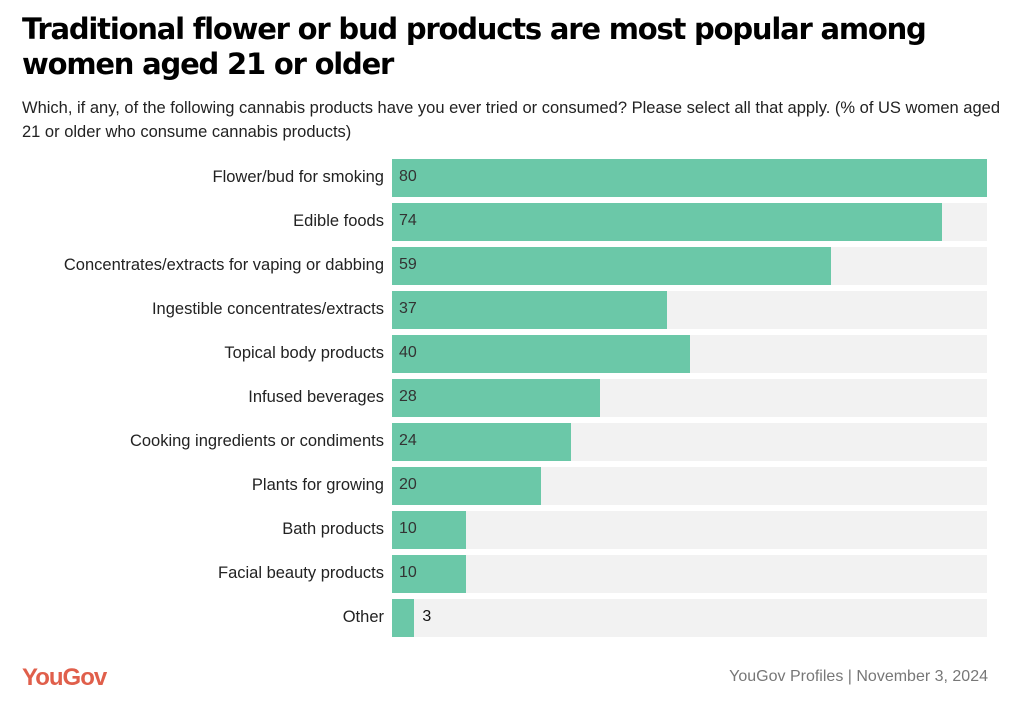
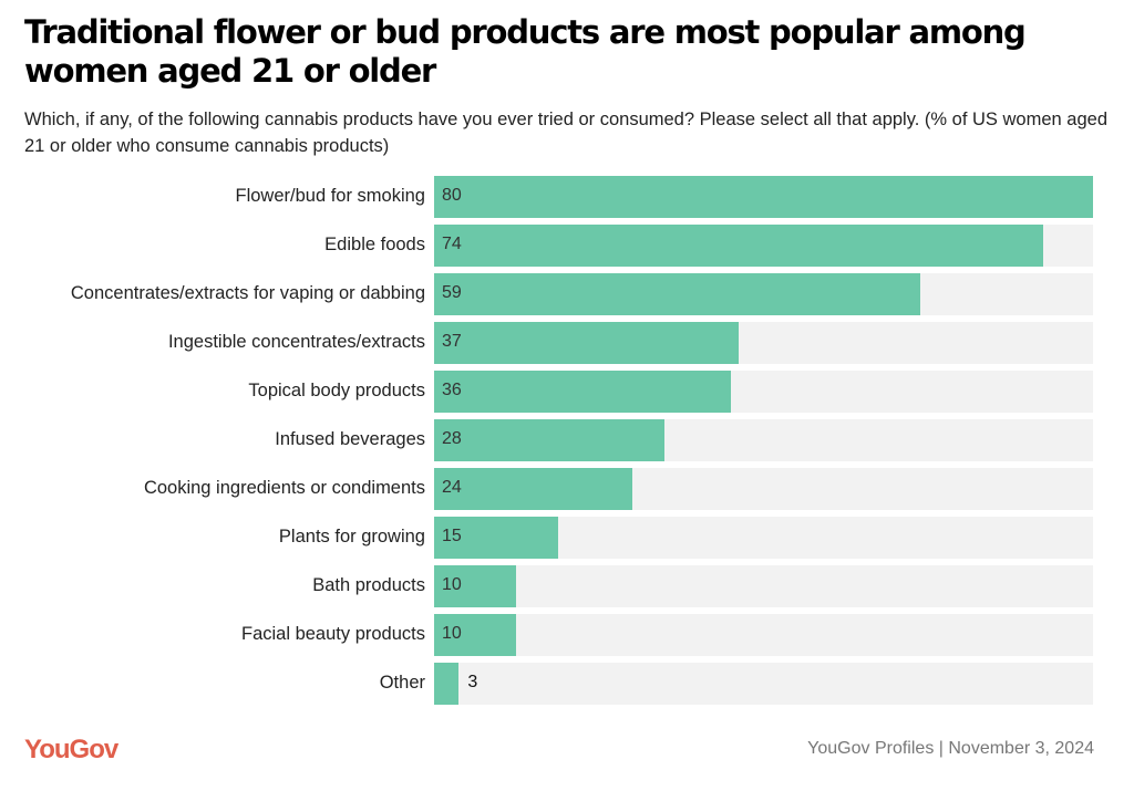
Topical body products: 40 -> 36
Plants for growing: 20 -> 15
